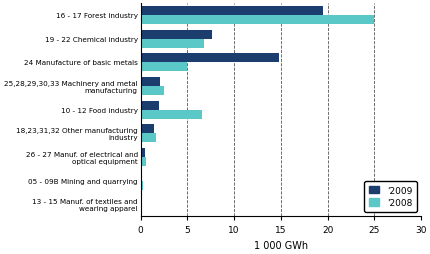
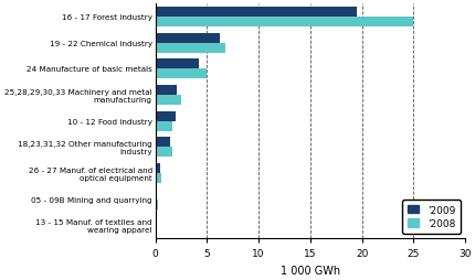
'2009/19 - 22 Chemical industry: 7.6 -> 6.2
'2009/24 Manufacture of basic metals: 14.8 -> 4.2
'2008/10 - 12 Food industry: 6.6 -> 1.6
